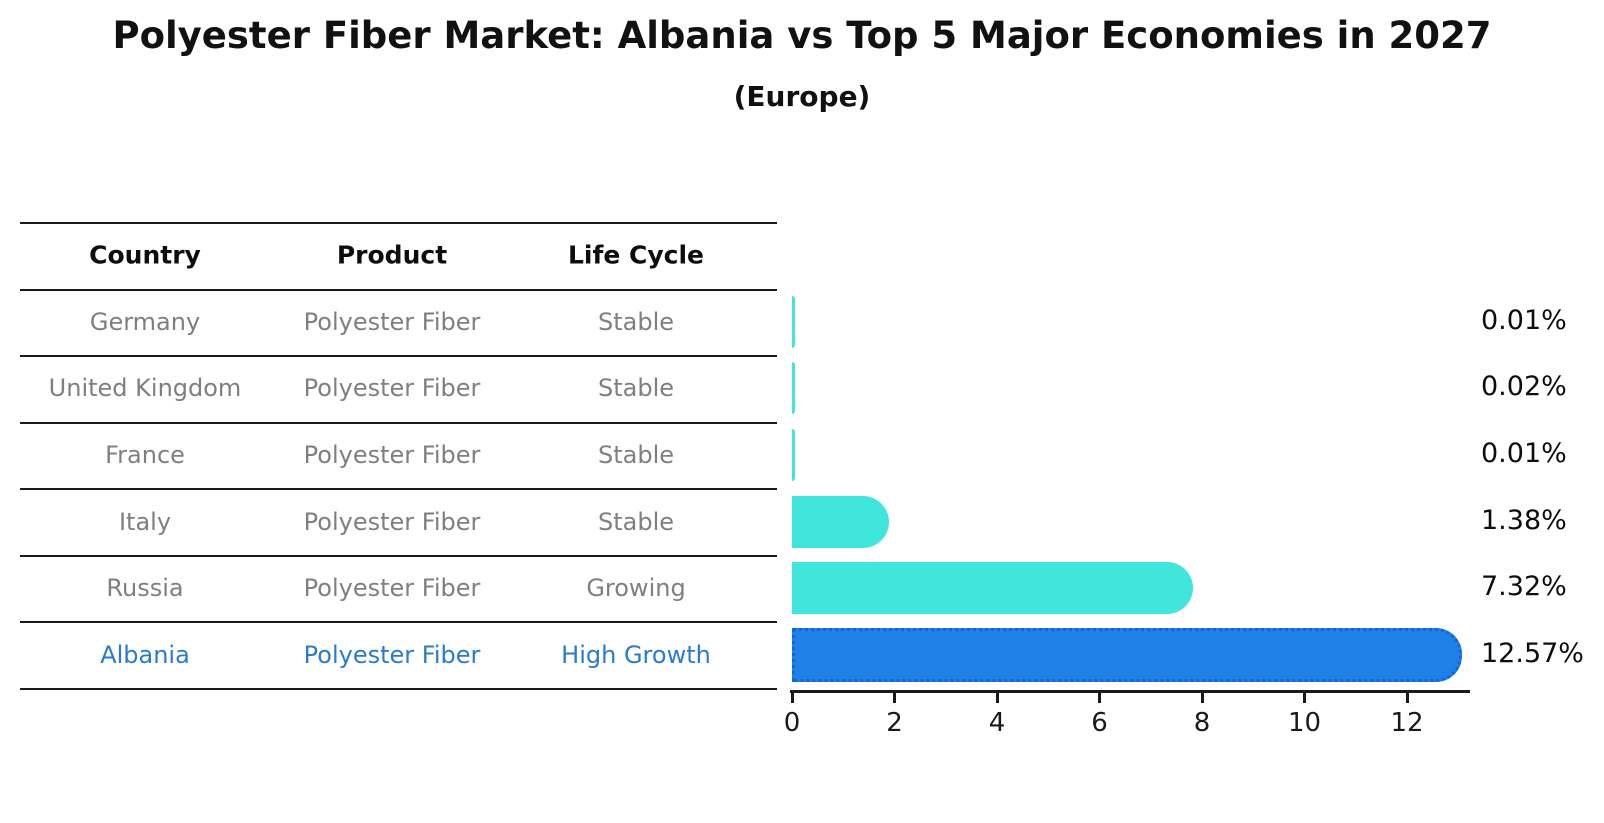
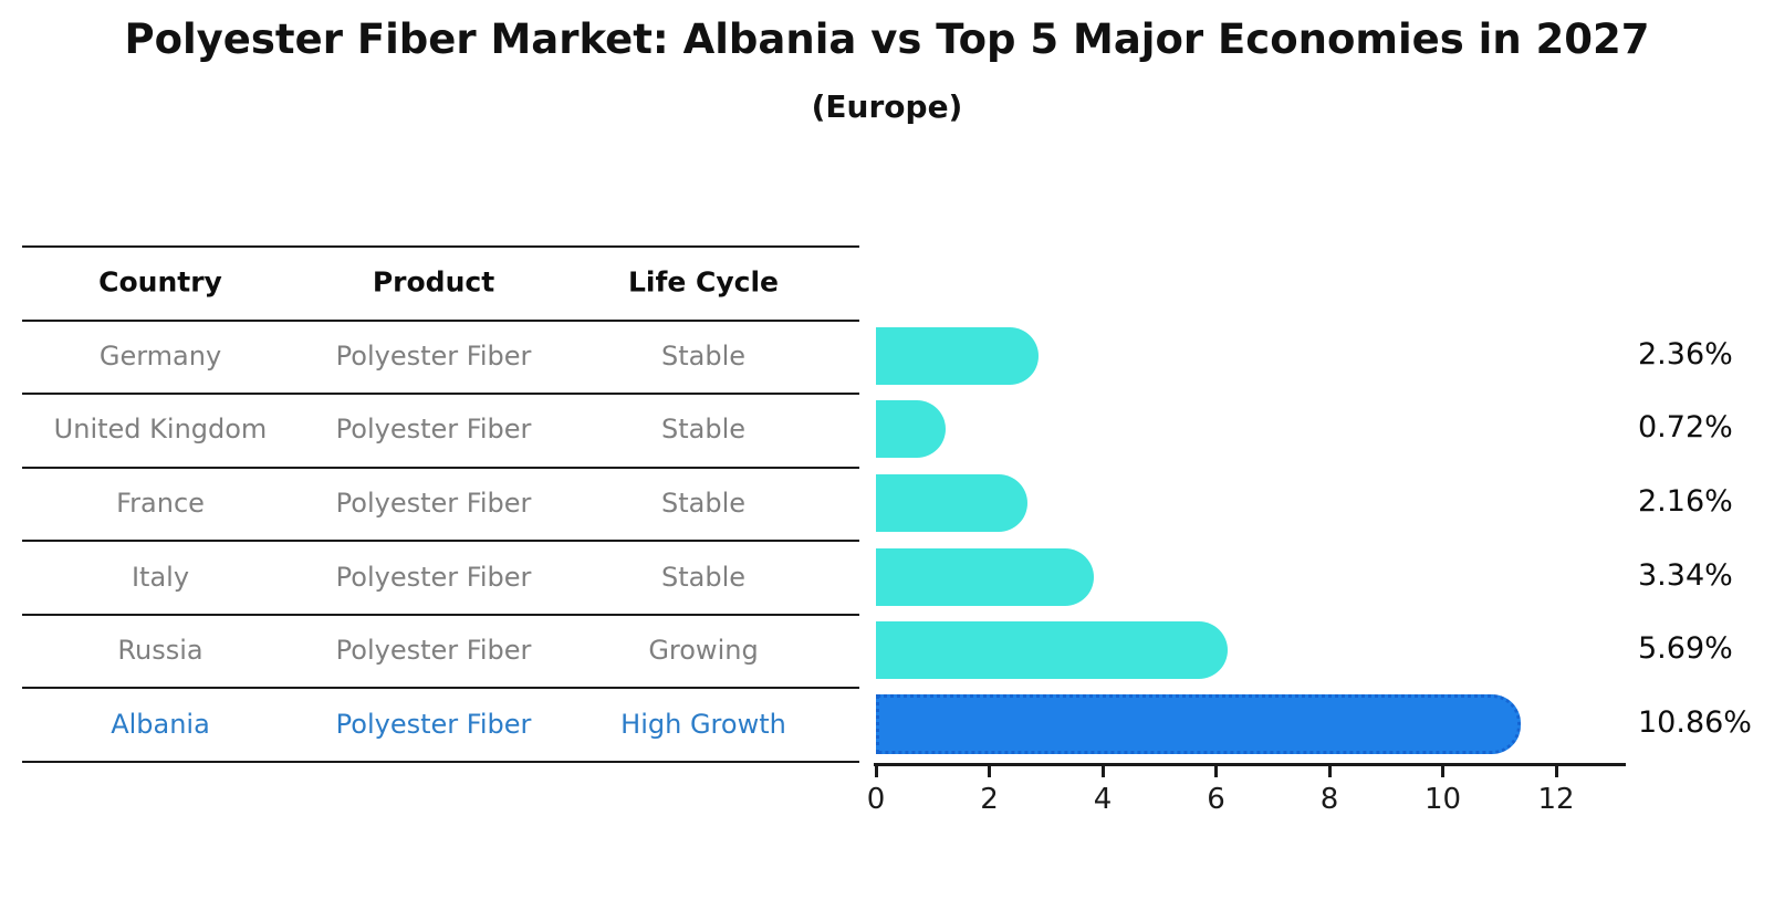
Germany: 0.01% -> 2.36%
United Kingdom: 0.02% -> 0.72%
France: 0.01% -> 2.16%
Italy: 1.38% -> 3.34%
Russia: 7.32% -> 5.69%
Albania: 12.57% -> 10.86%
